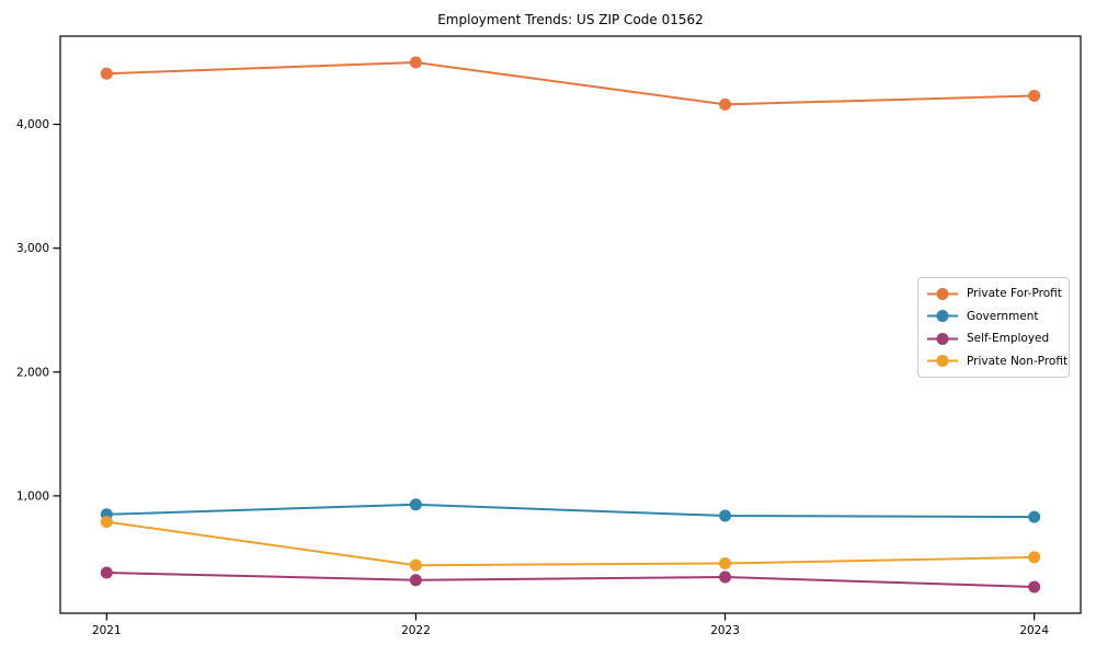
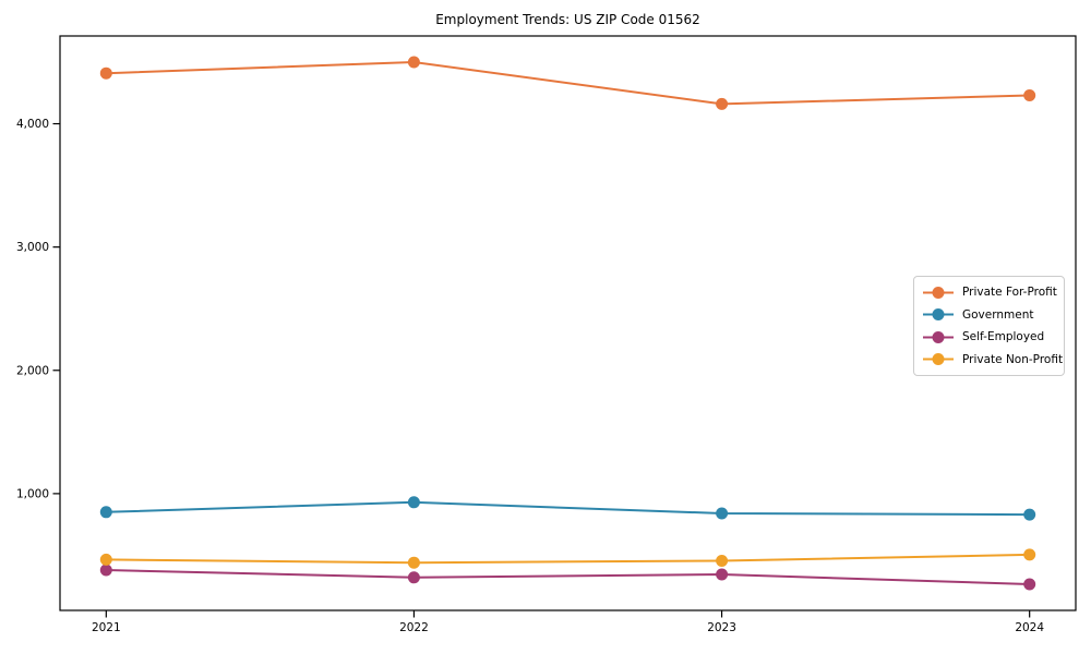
Private Non-Profit/2021: 790 -> 460
